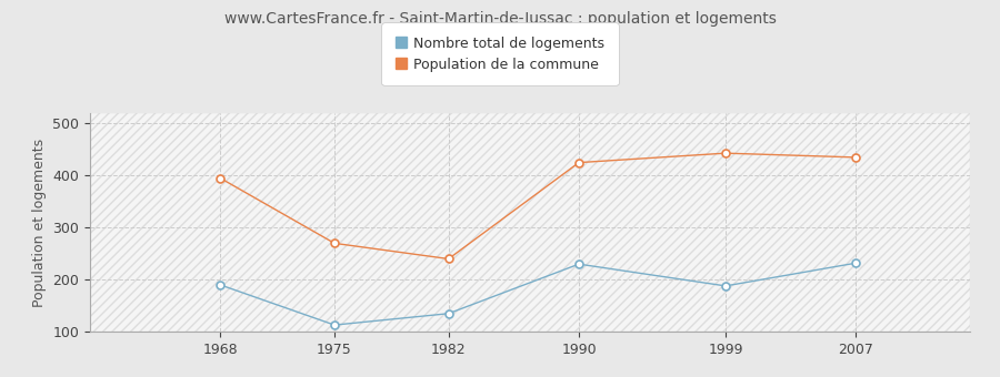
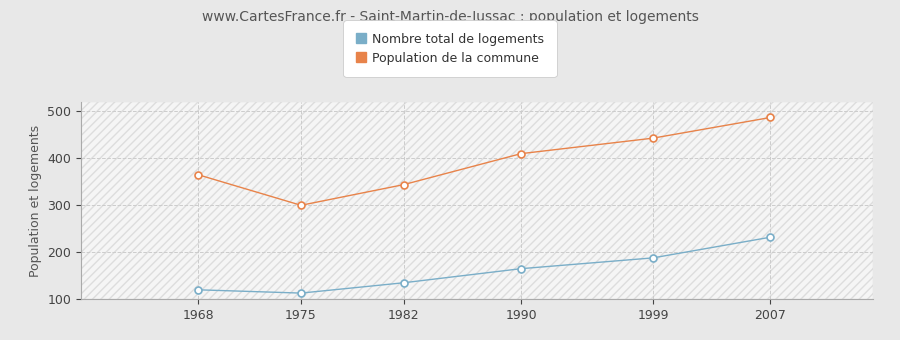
Nombre total de logements/1968: 190 -> 120
Population de la commune/1968: 395 -> 365
Population de la commune/1975: 270 -> 300
Population de la commune/1982: 240 -> 344
Nombre total de logements/1990: 230 -> 165
Population de la commune/1990: 425 -> 410
Population de la commune/2007: 435 -> 487
